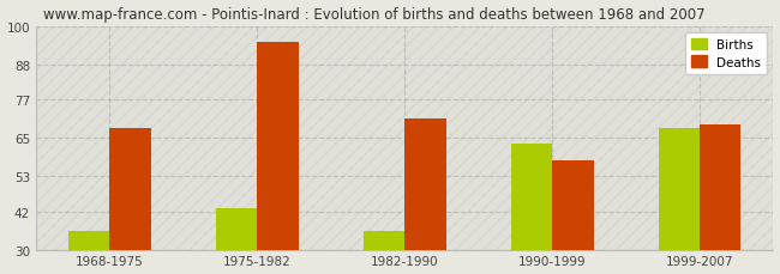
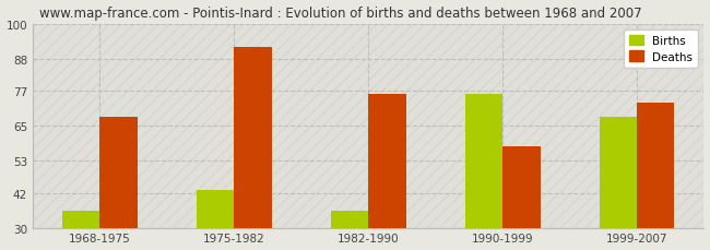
Deaths/1975-1982: 95 -> 92
Deaths/1982-1990: 71 -> 76
Births/1990-1999: 63 -> 76
Deaths/1999-2007: 69 -> 73
